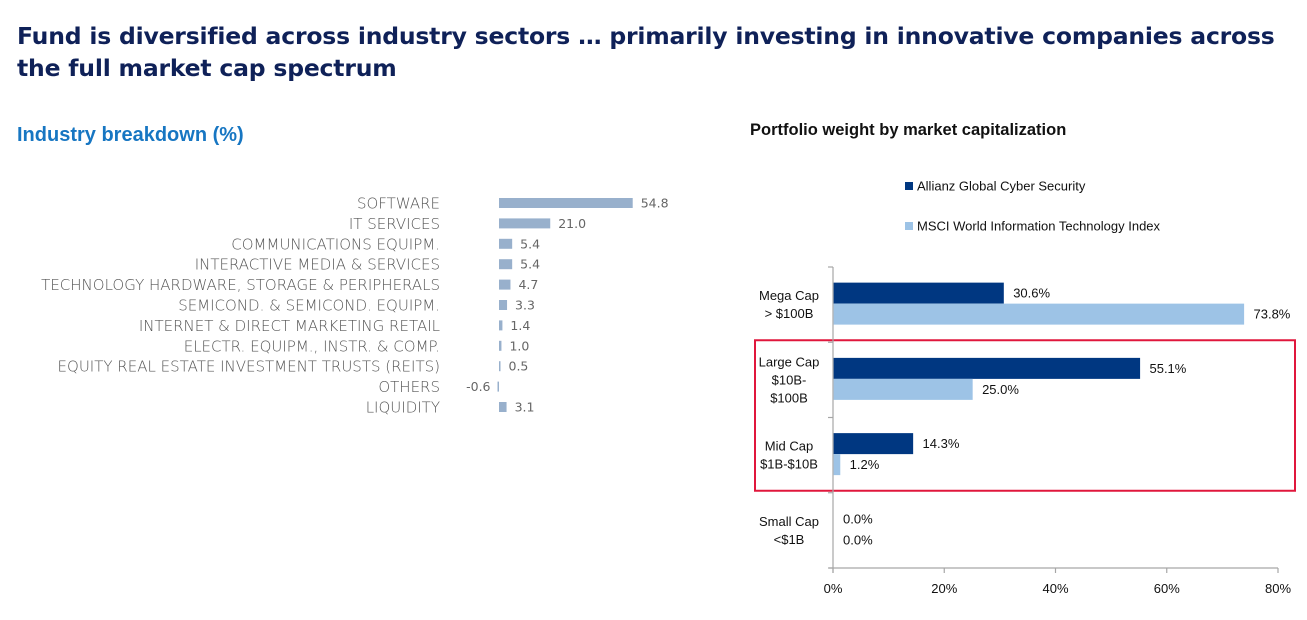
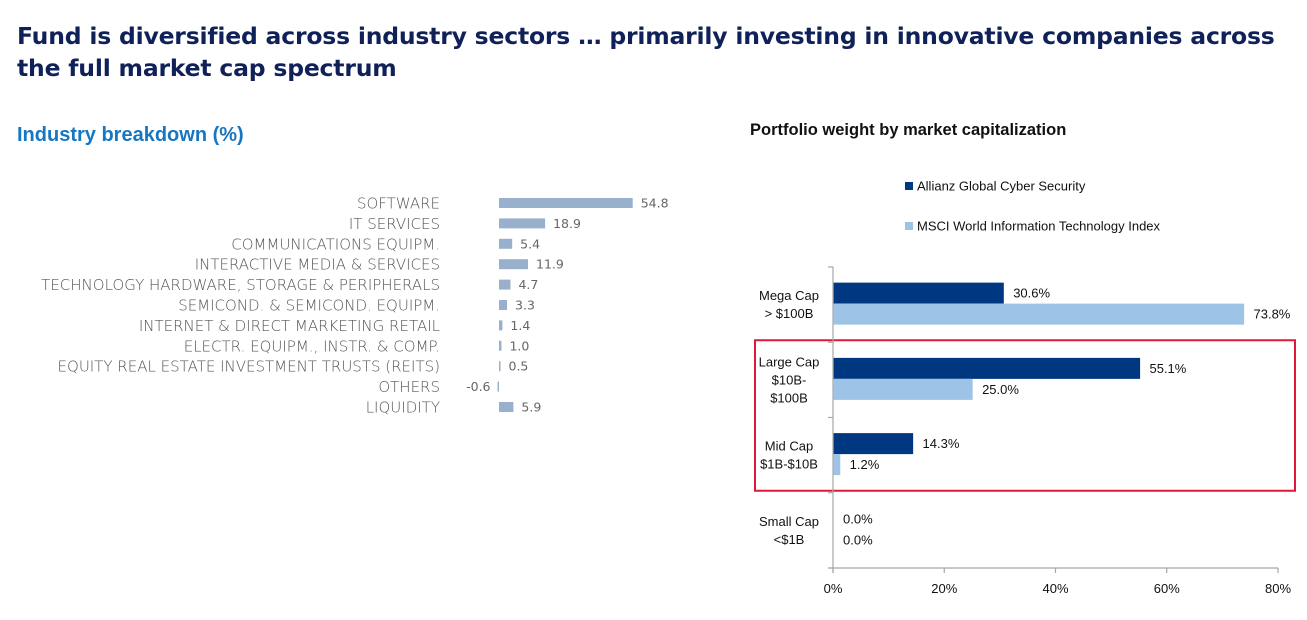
Industry breakdown (%)/IT SERVICES: 21.0 -> 18.9
Industry breakdown (%)/INTERACTIVE MEDIA & SERVICES: 5.4 -> 11.9
Industry breakdown (%)/LIQUIDITY: 3.1 -> 5.9
